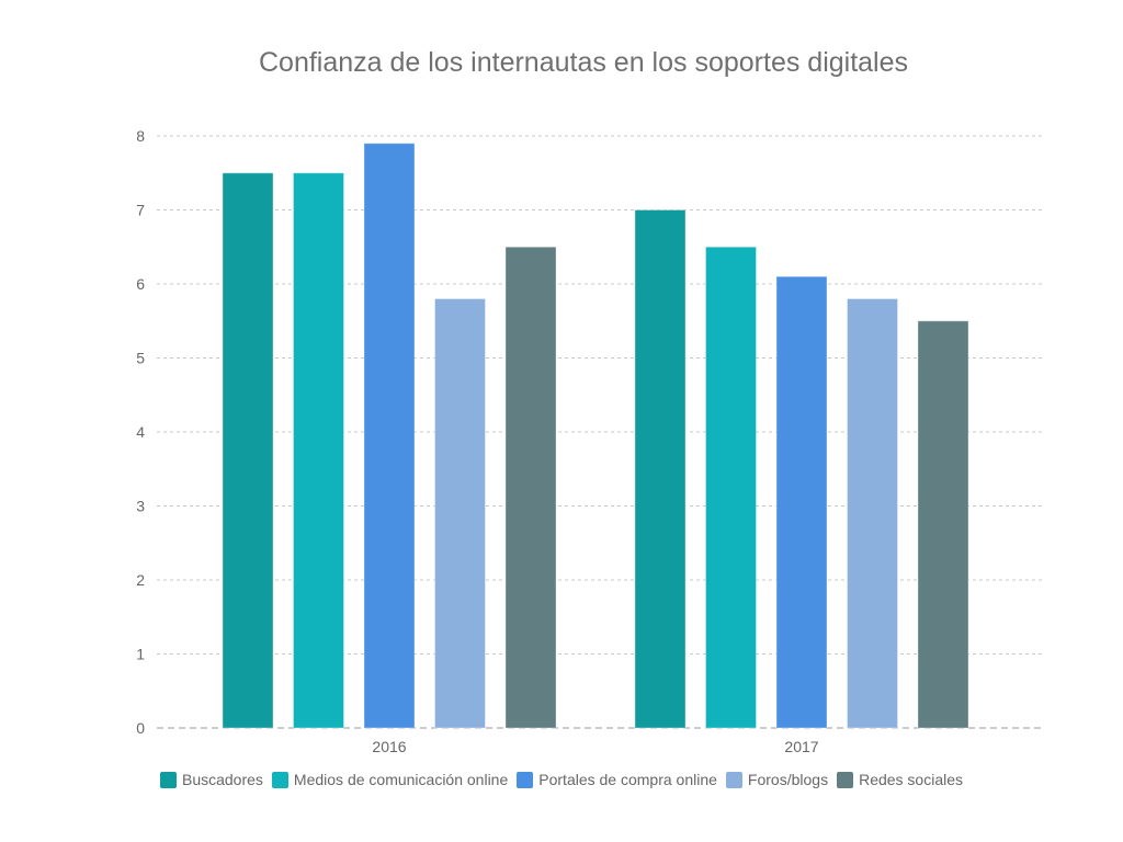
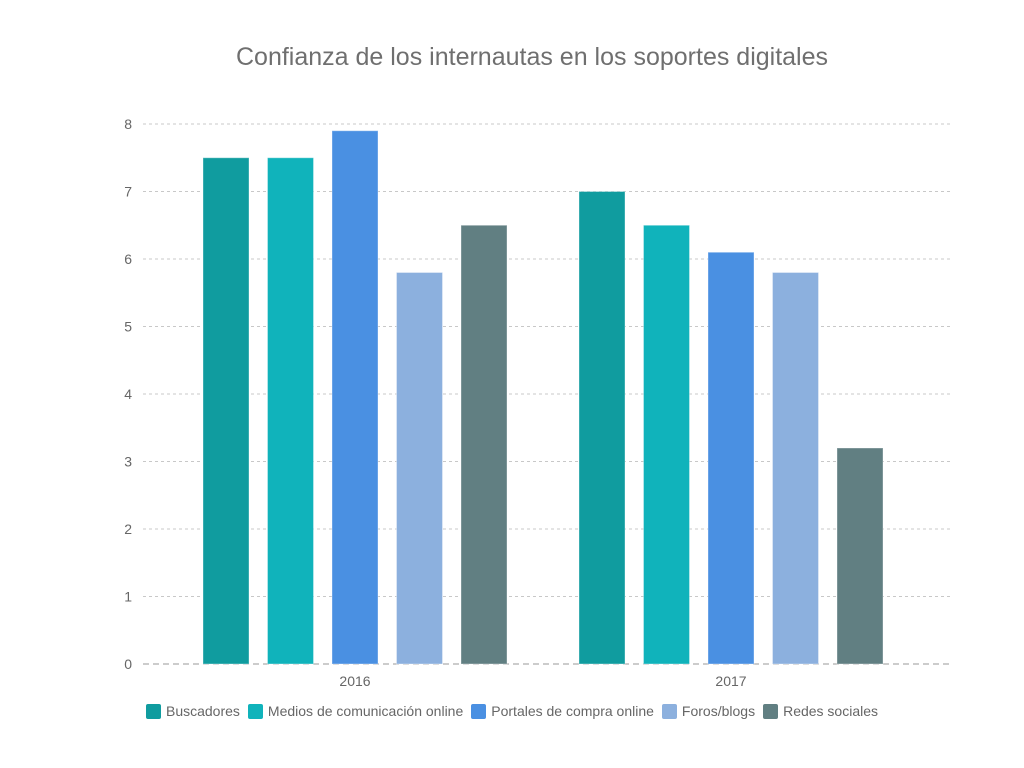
Redes sociales/2017: 5.5 -> 3.2
